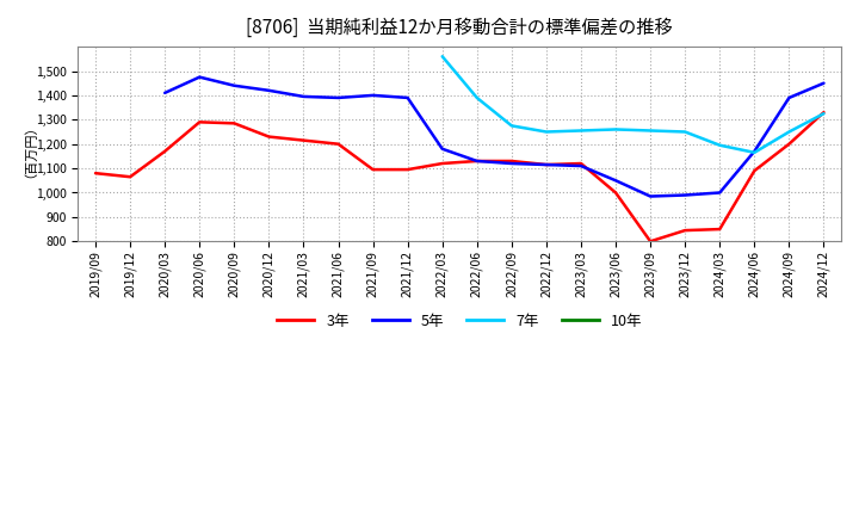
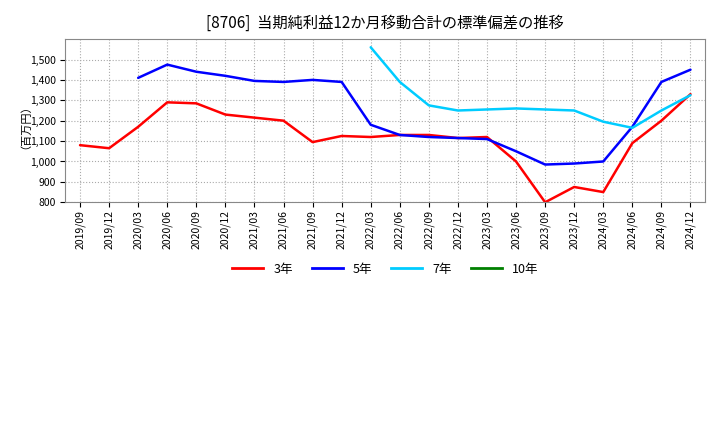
3年/2021/12: 1,095 -> 1,125
3年/2023/12: 845 -> 875
